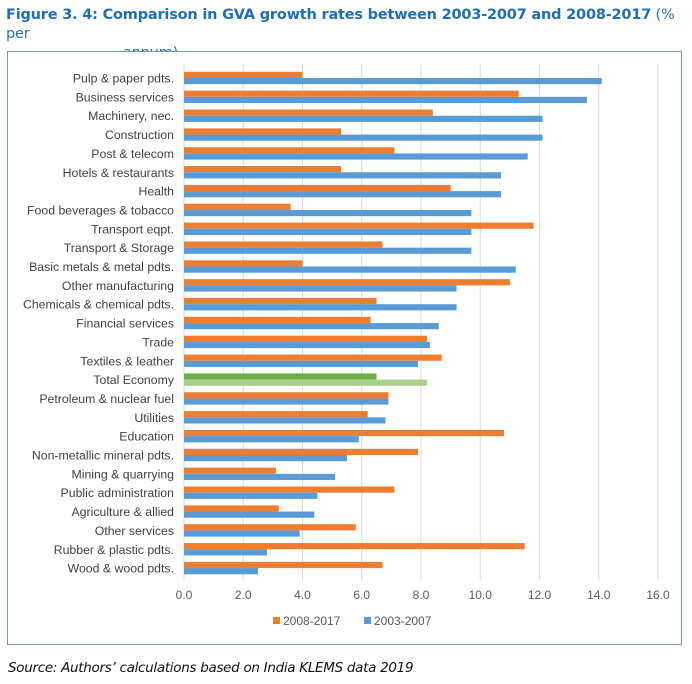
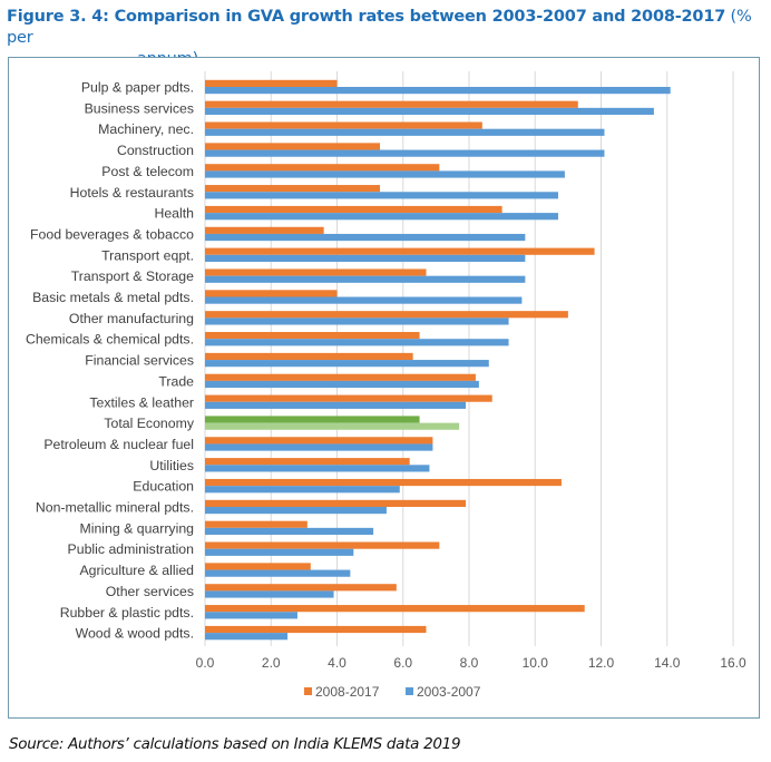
2003-2007/Post & telecom: 11.6 -> 10.9
2003-2007/Basic metals & metal pdts.: 11.2 -> 9.6
2003-2007/Total Economy: 8.2 -> 7.7
